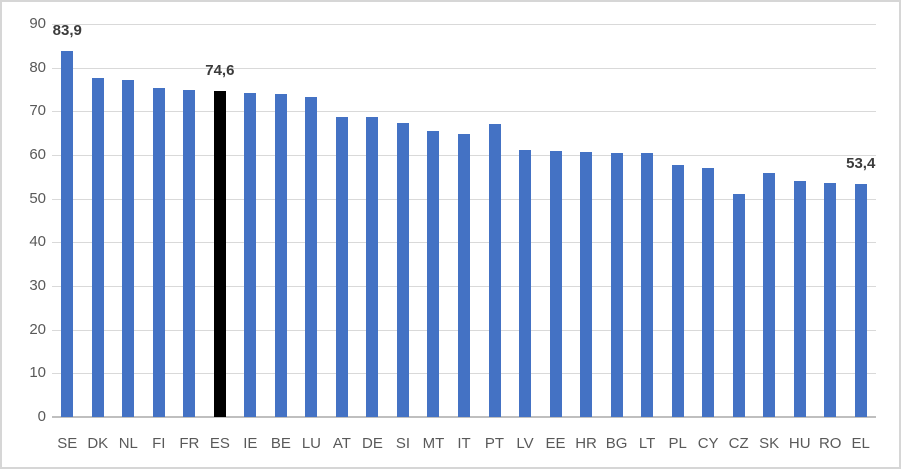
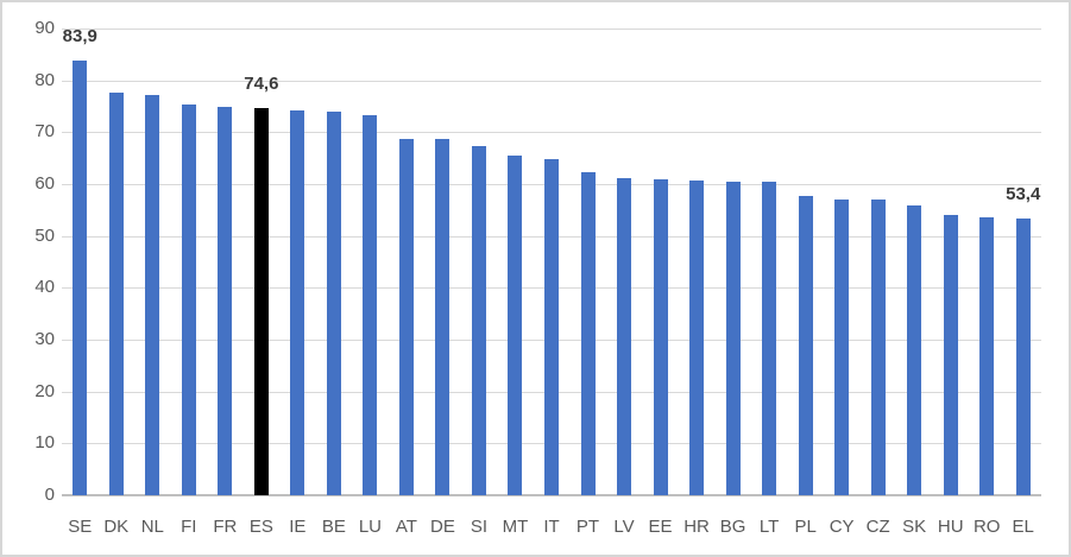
PT: 67 -> 62
CZ: 51 -> 57
